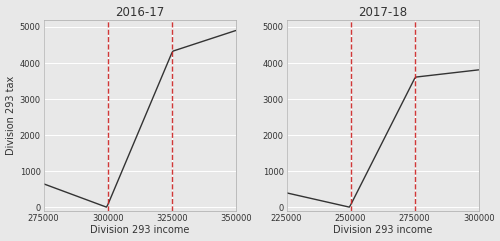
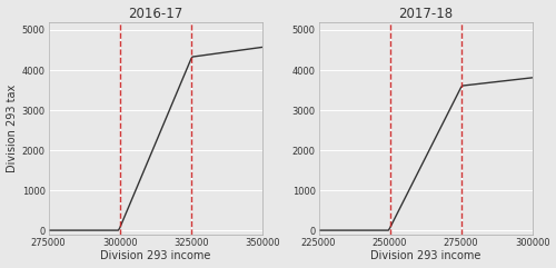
2016-17/275000: 650 -> 0
2016-17/350000: 4900 -> 4570
2017-18/225000: 400 -> 0
